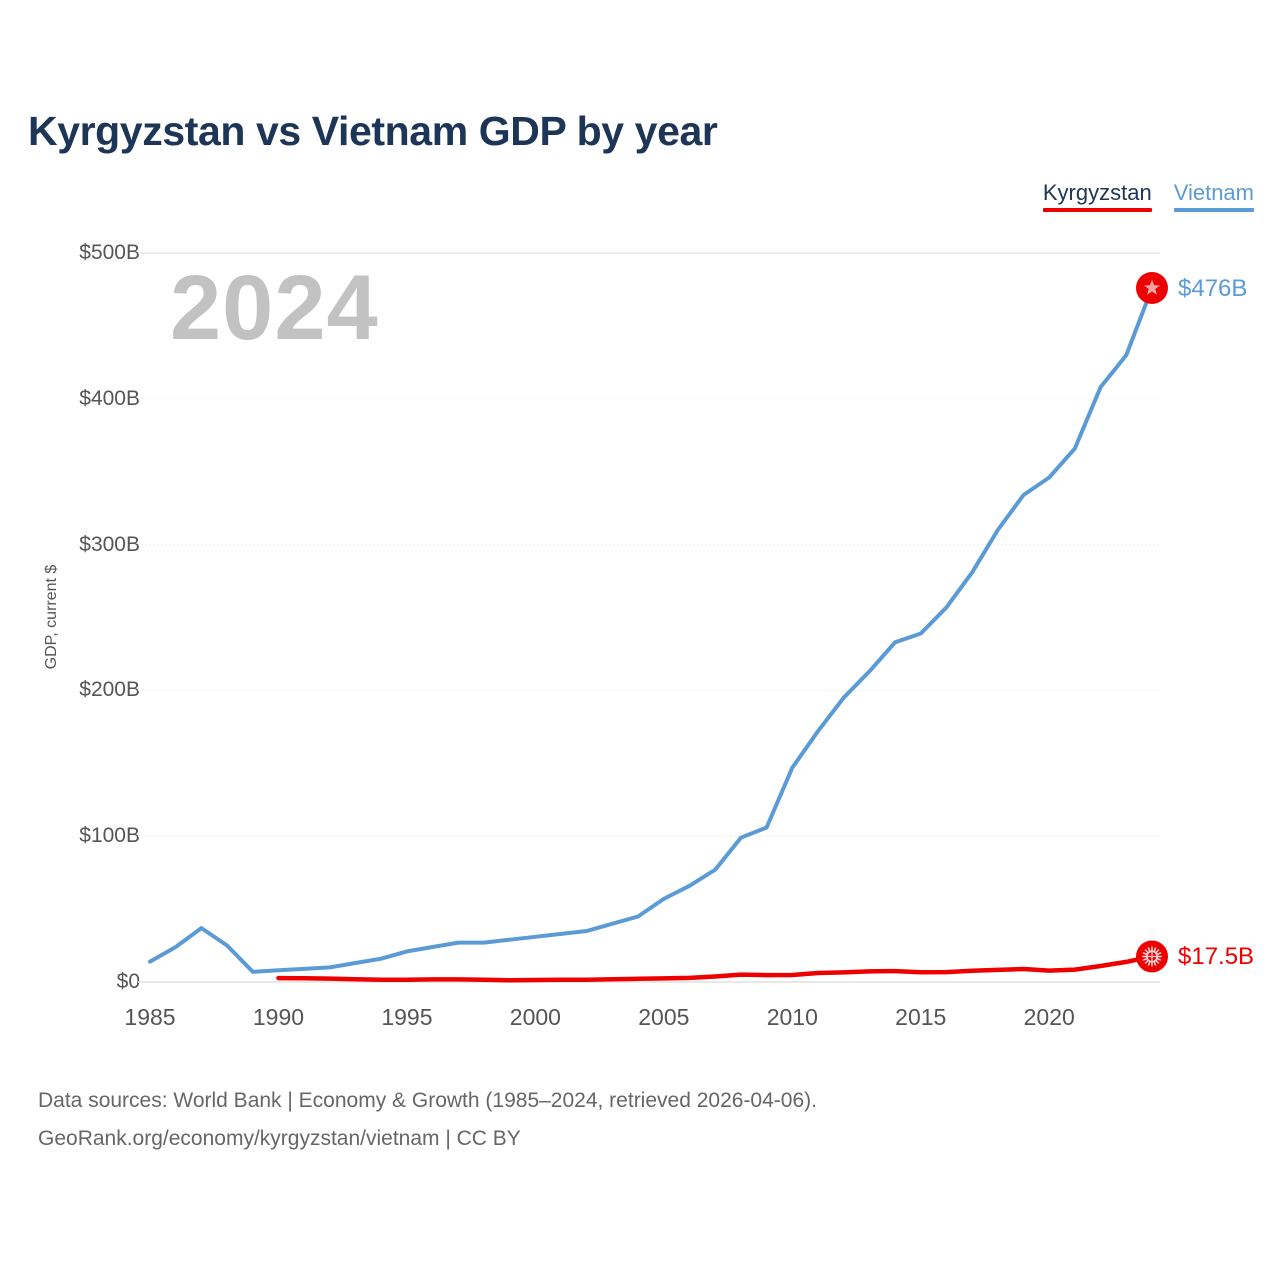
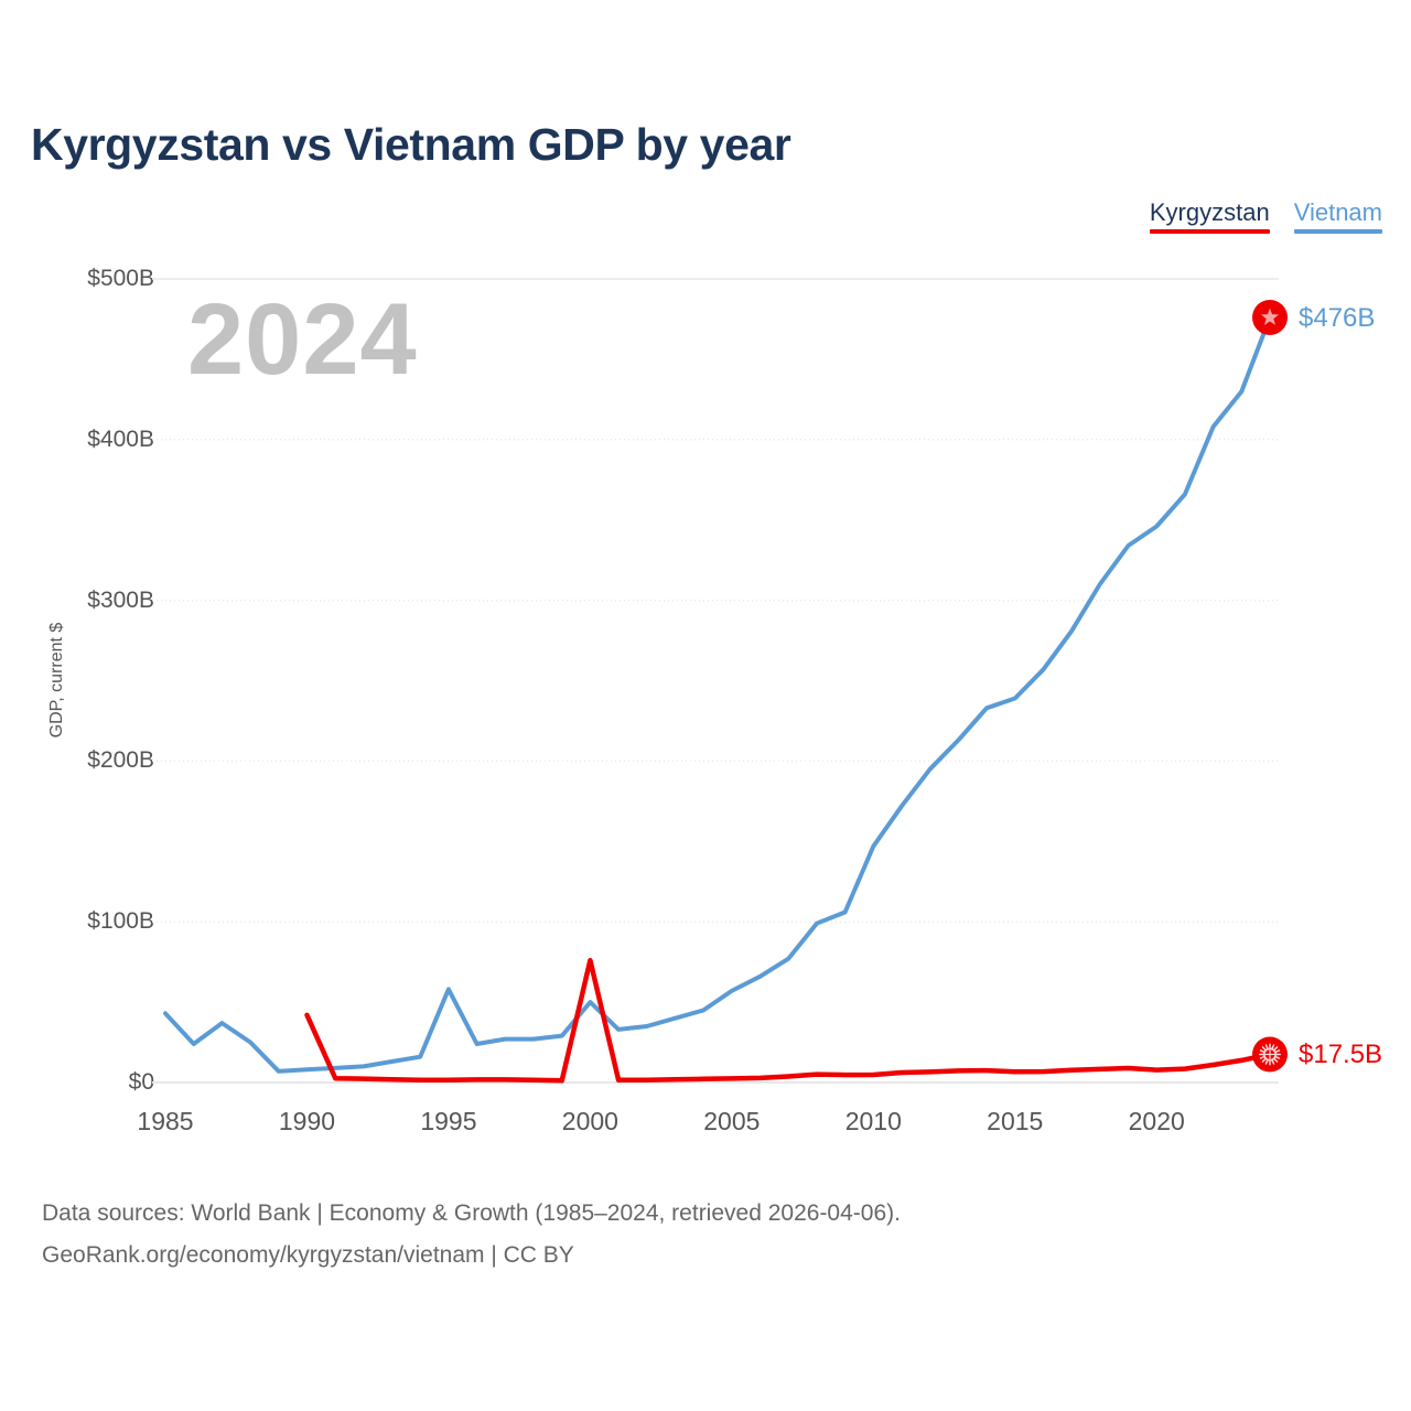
Vietnam/1985: $14B -> $43B
Kyrgyzstan/1990: $3B -> $42B
Vietnam/1995: $21B -> $58B
Vietnam/2000: $31B -> $50B
Kyrgyzstan/2000: $1B -> $76B
